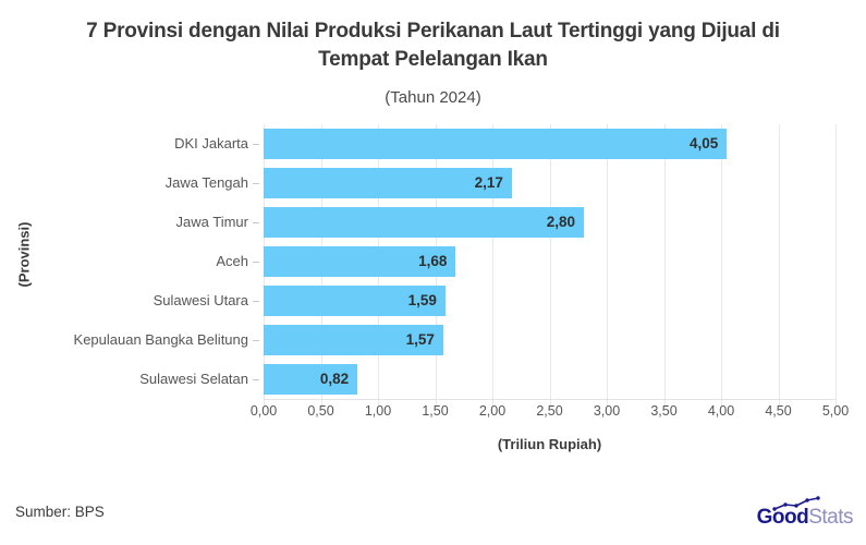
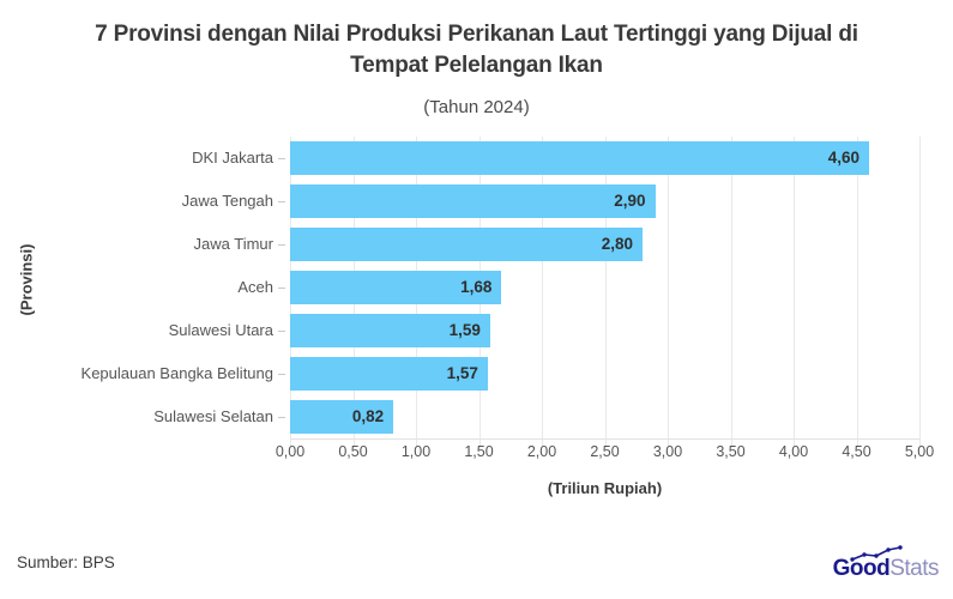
DKI Jakarta: 4,05 -> 4,60
Jawa Tengah: 2,17 -> 2,90
